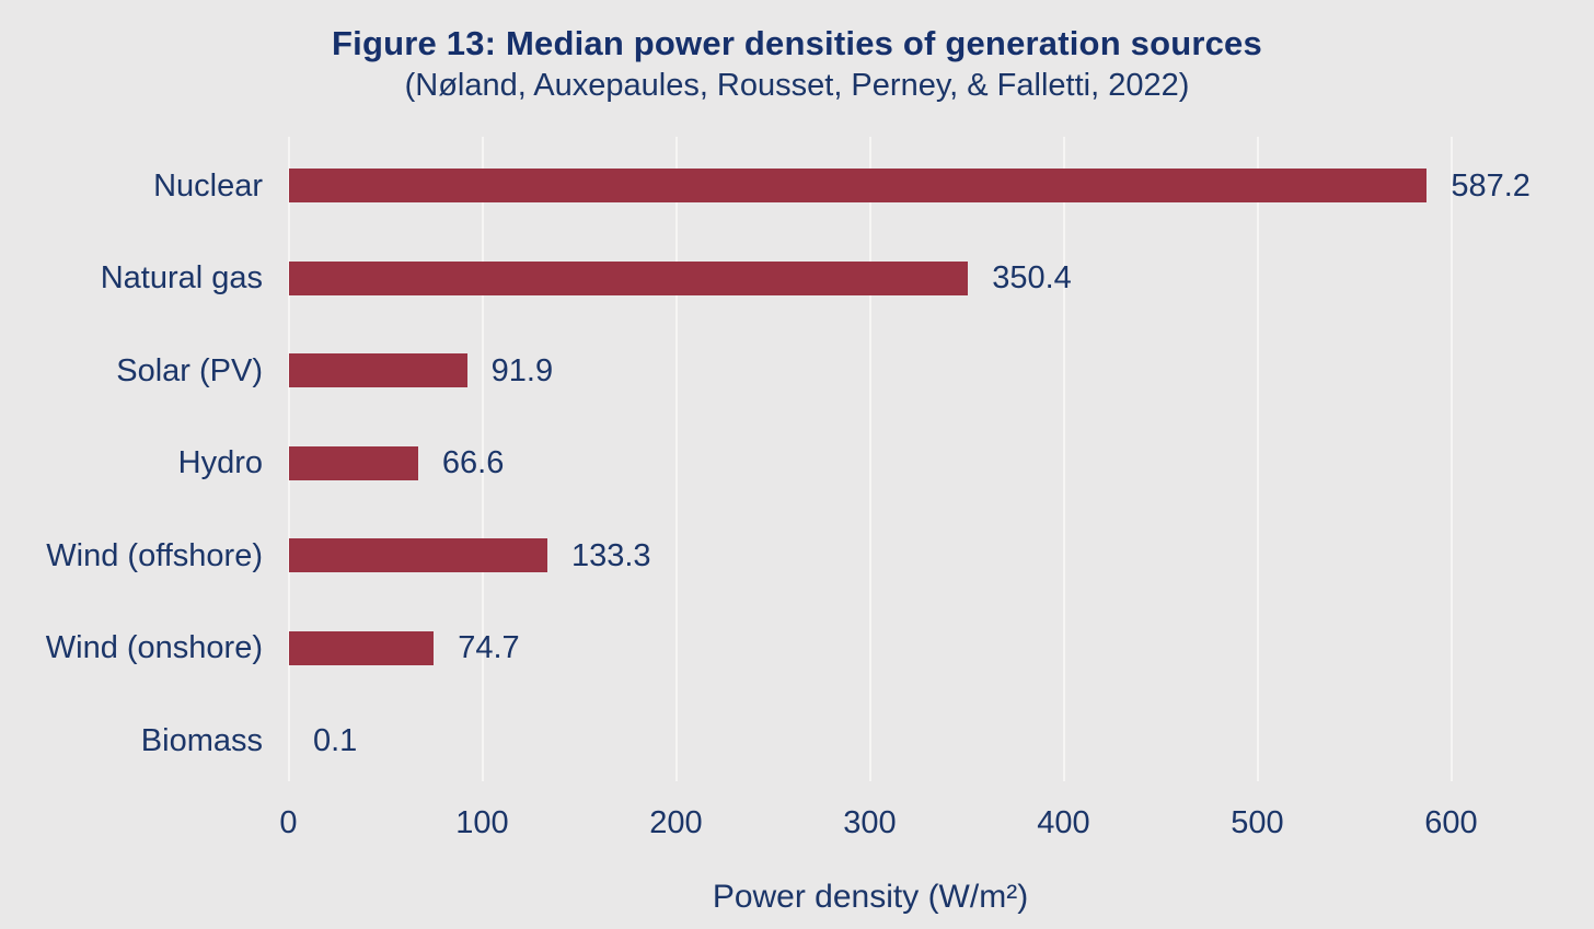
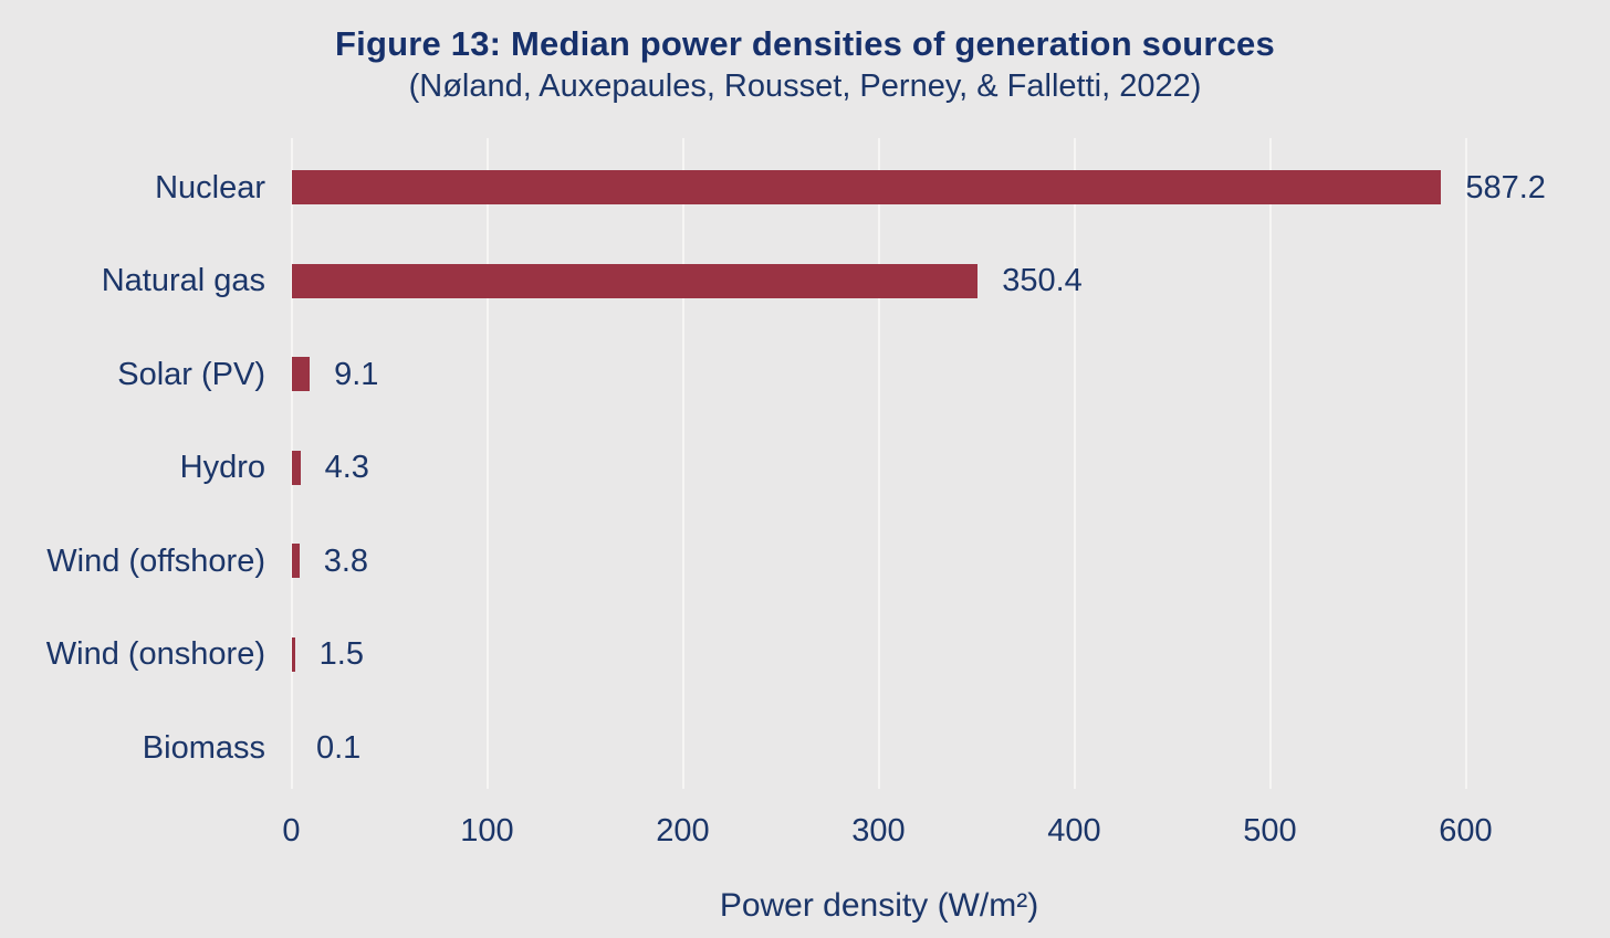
Solar (PV): 91.9 -> 9.1
Hydro: 66.6 -> 4.3
Wind (offshore): 133.3 -> 3.8
Wind (onshore): 74.7 -> 1.5
